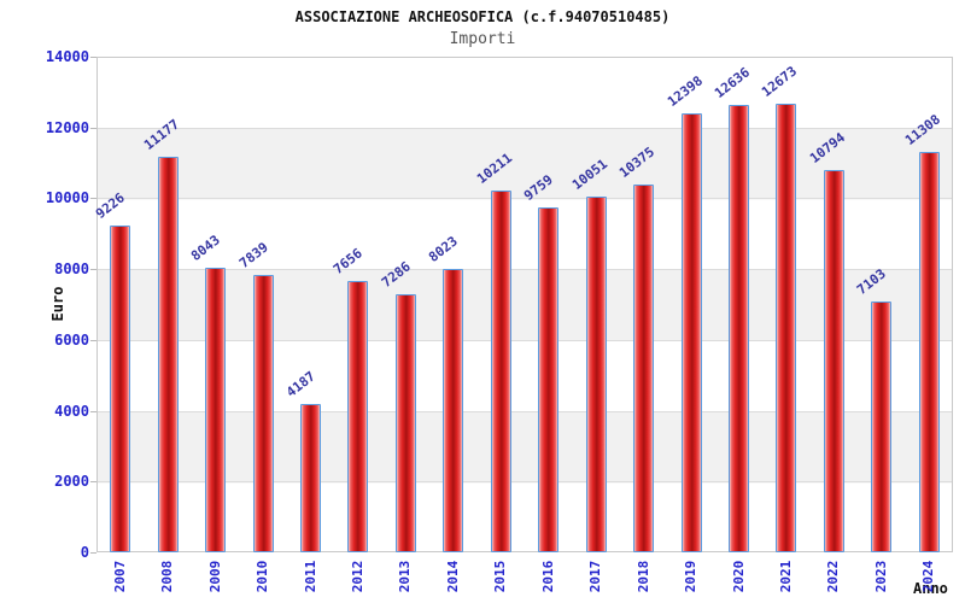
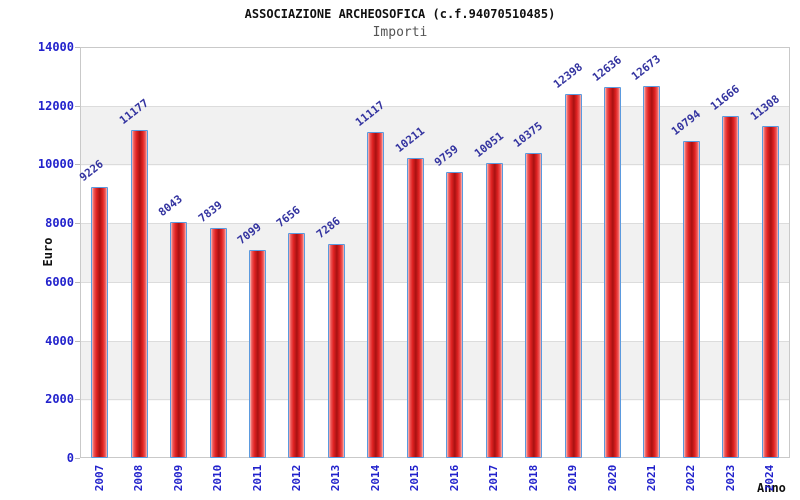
2011: 4187 -> 7099
2014: 8023 -> 11117
2023: 7103 -> 11666
